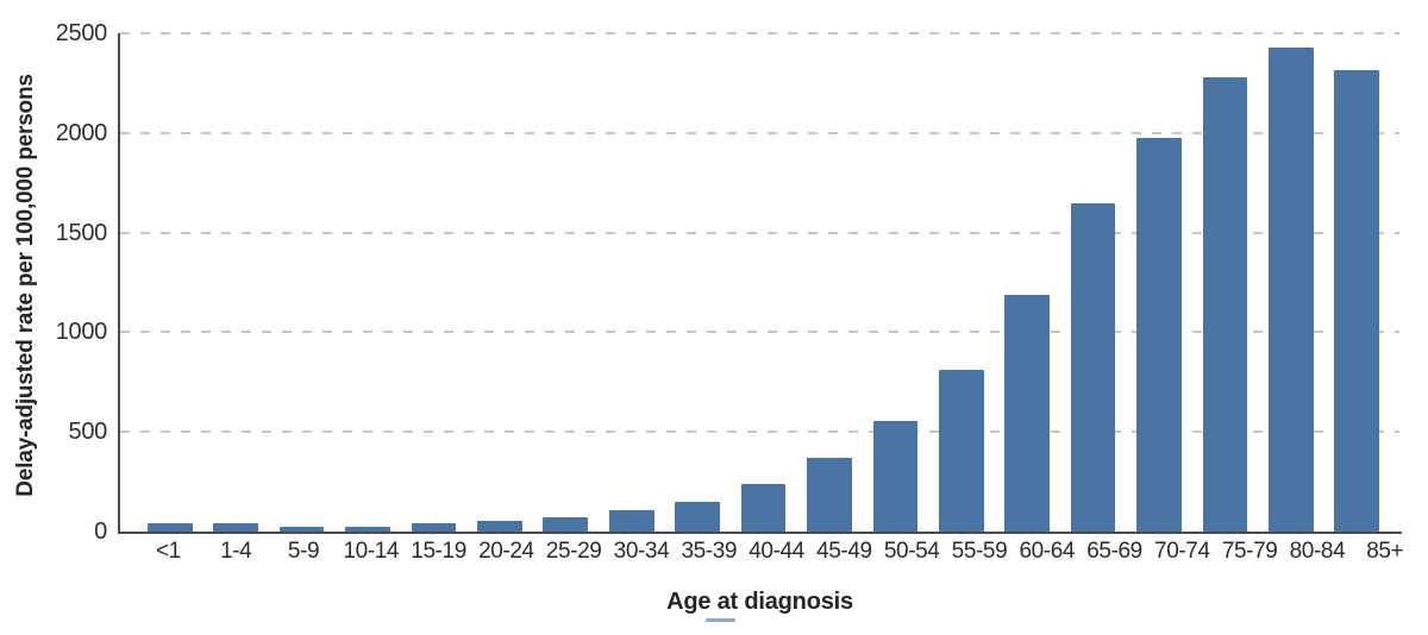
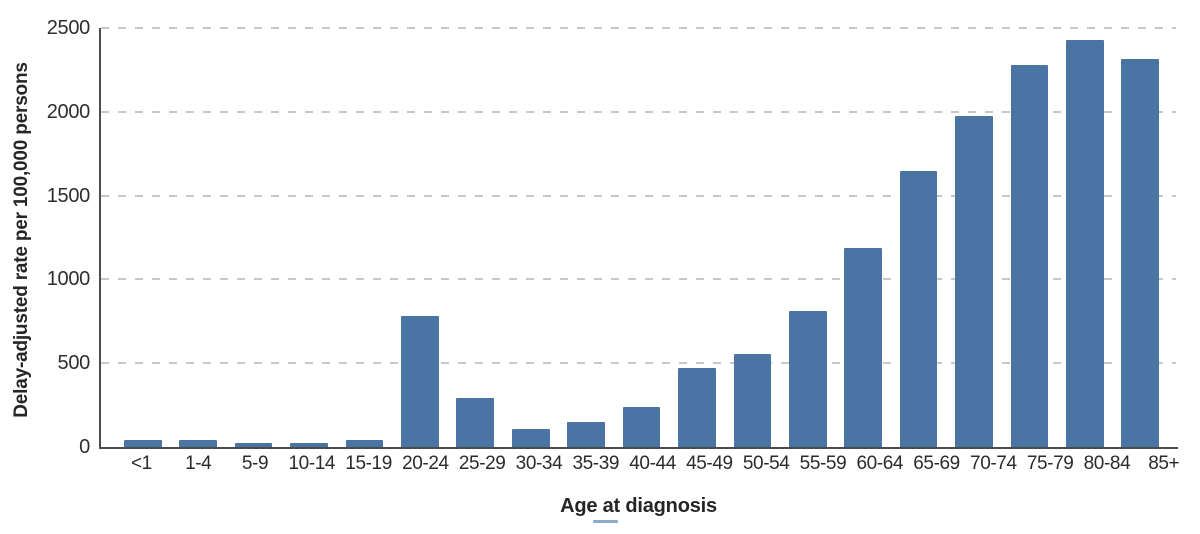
20-24: 50 -> 780
25-29: 70 -> 290
45-49: 370 -> 470
